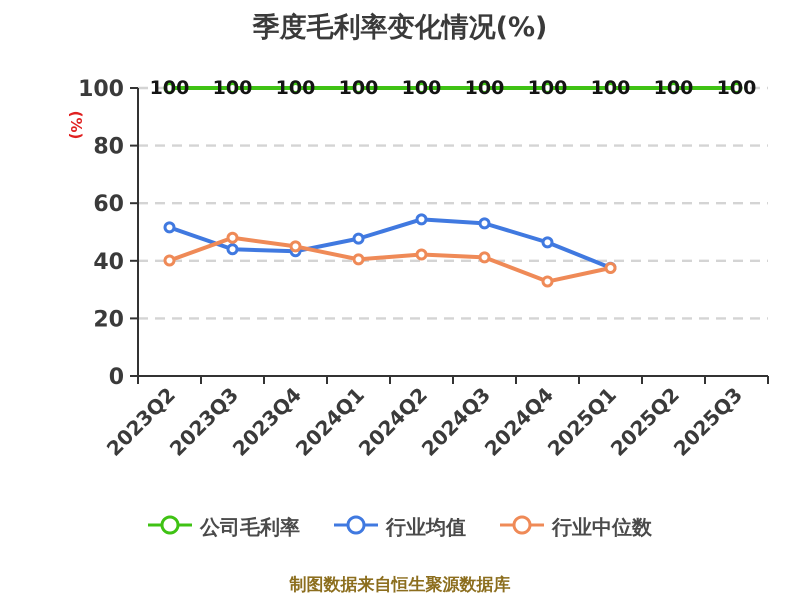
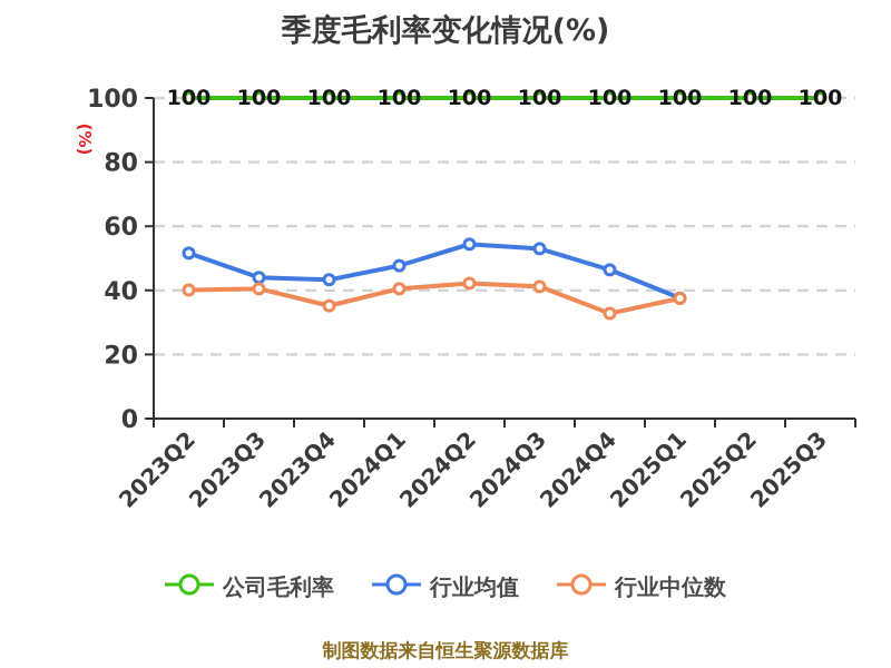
行业中位数/2023Q3: 48 -> 40
行业中位数/2023Q4: 45 -> 35
